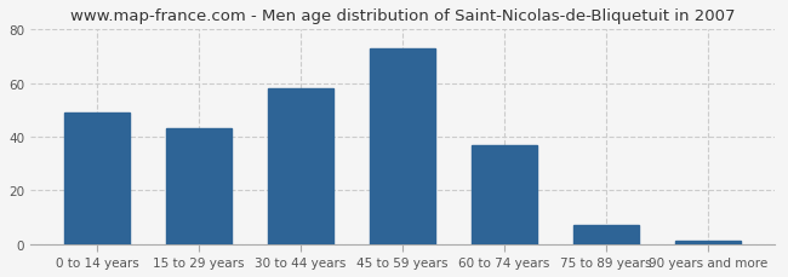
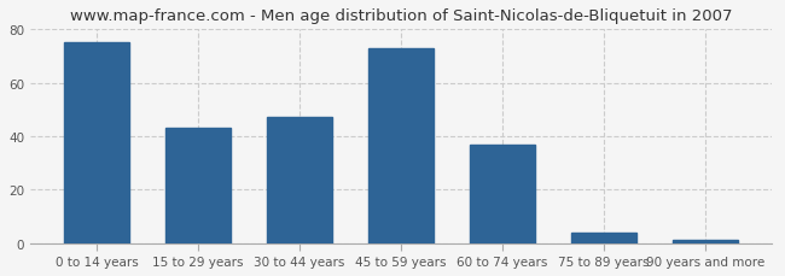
0 to 14 years: 49 -> 75
30 to 44 years: 58 -> 47
75 to 89 years: 7 -> 4
